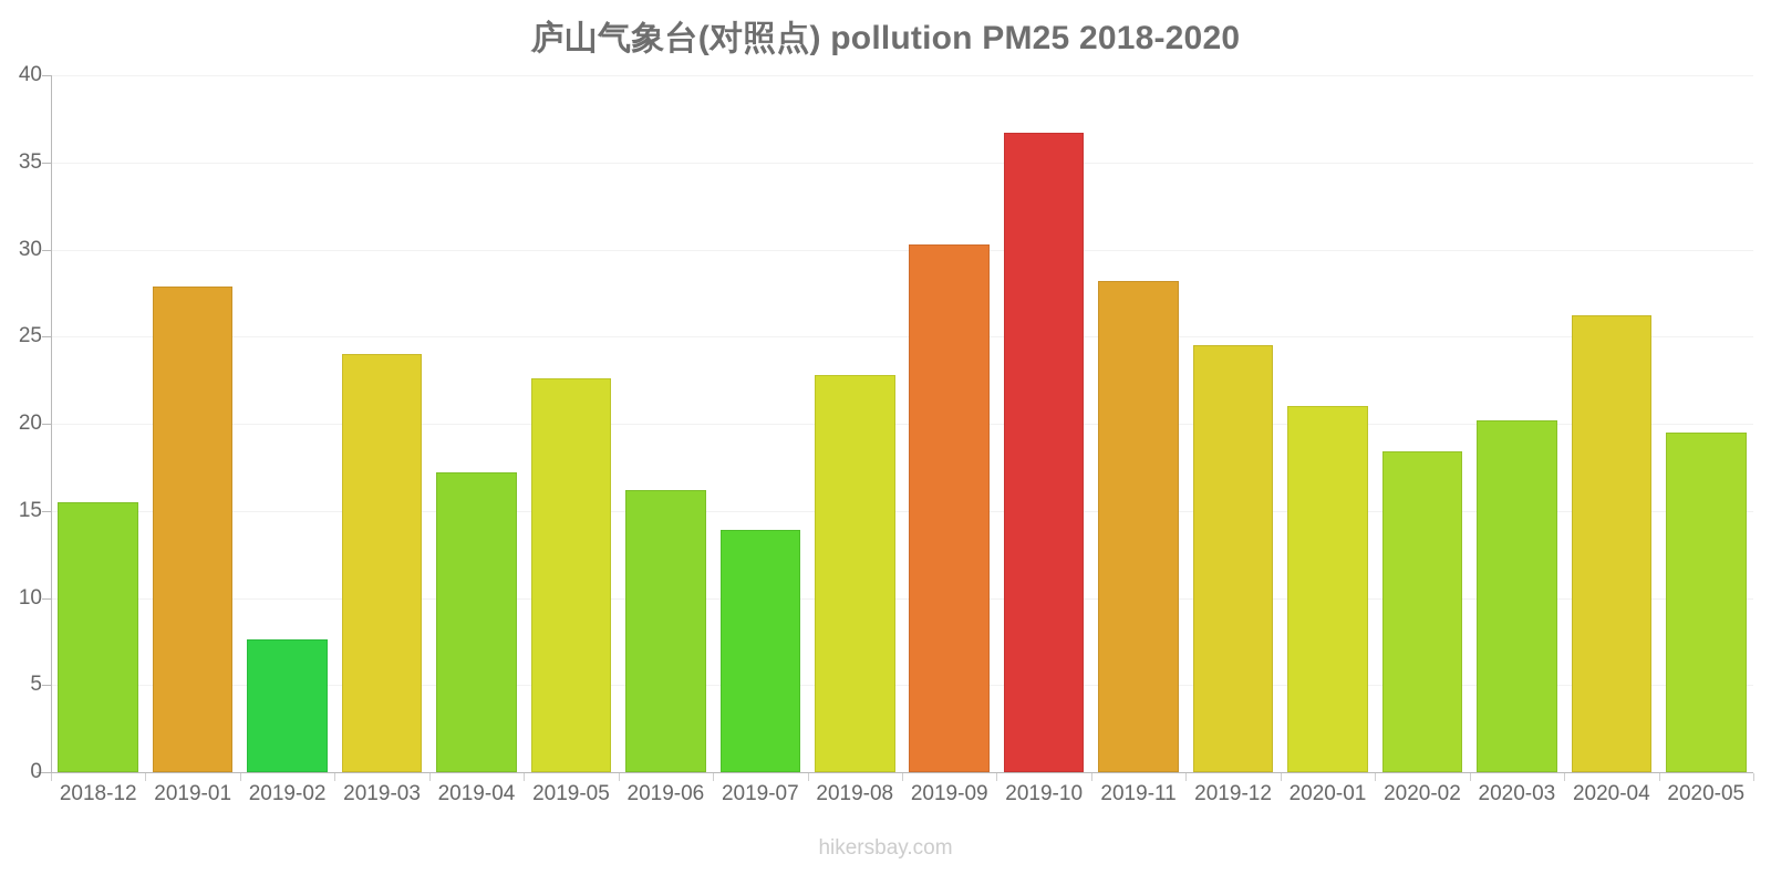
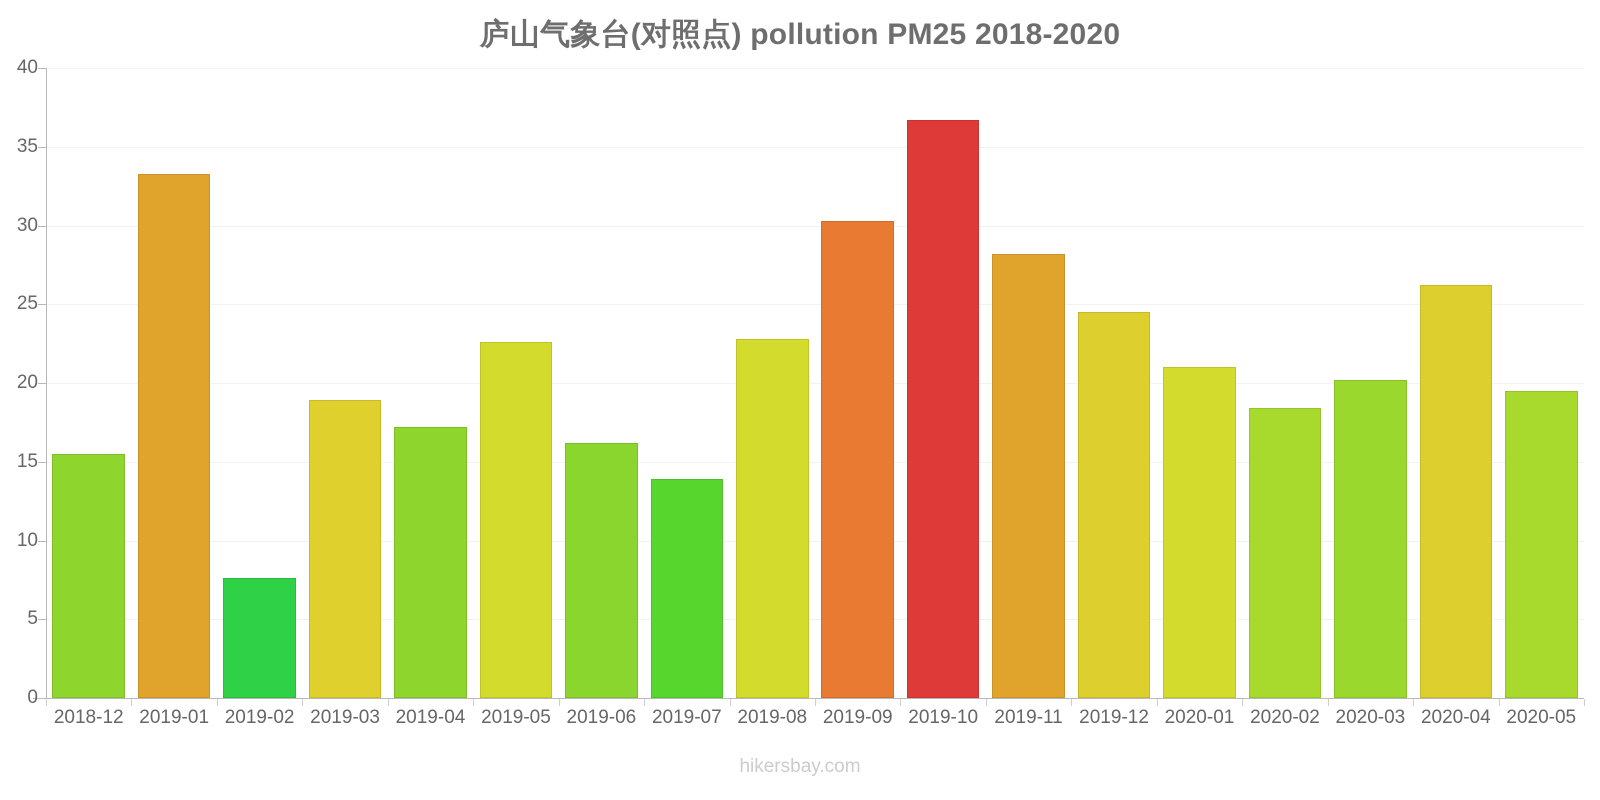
2019-01: 27.9 -> 33.3
2019-03: 24.0 -> 18.9
